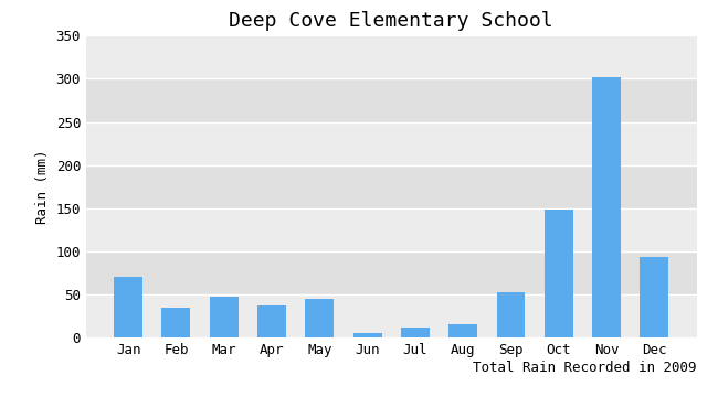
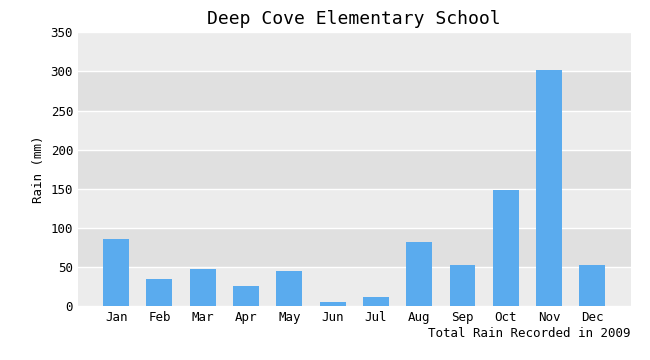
Jan: 70 -> 86
Apr: 37 -> 26
Aug: 15 -> 82
Dec: 93 -> 52
